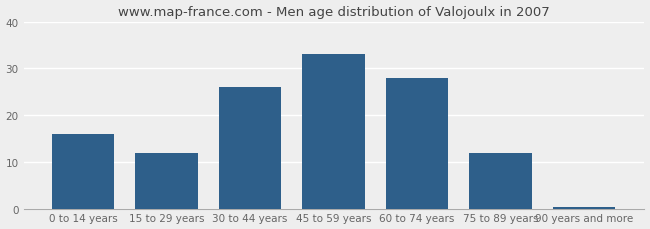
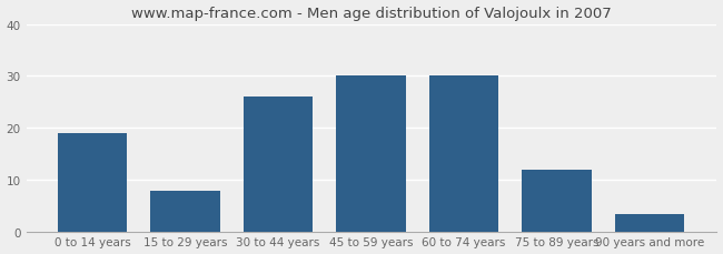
0 to 14 years: 16.0 -> 19.0
15 to 29 years: 12.0 -> 8.0
45 to 59 years: 33.0 -> 30.0
60 to 74 years: 28.0 -> 30.0
90 years and more: 0.5 -> 3.5
